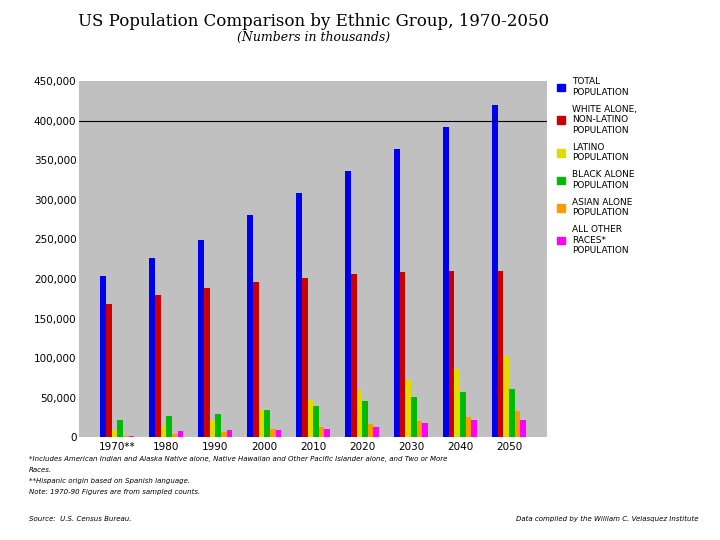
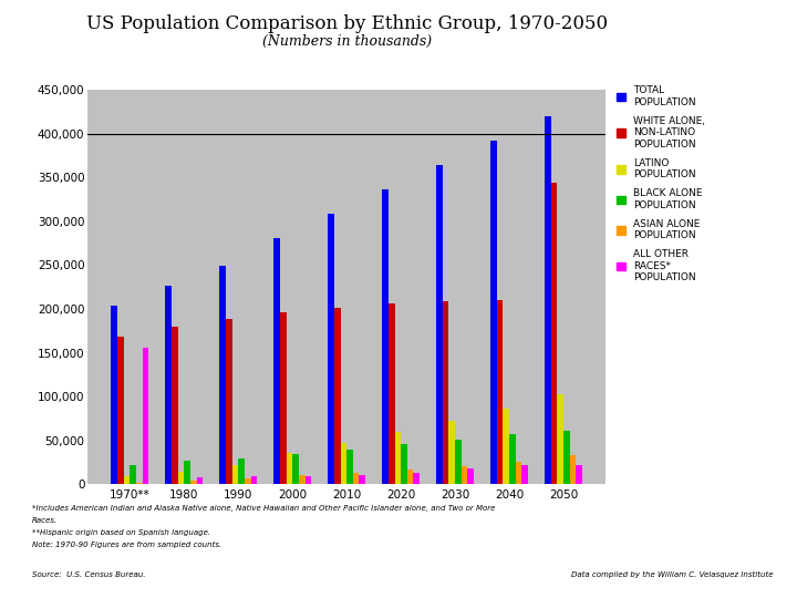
ALL OTHER RACES* POPULATION/1970**: 1,000 -> 156,000
WHITE ALONE, NON-LATINO POPULATION/2050: 211,000 -> 344,000
